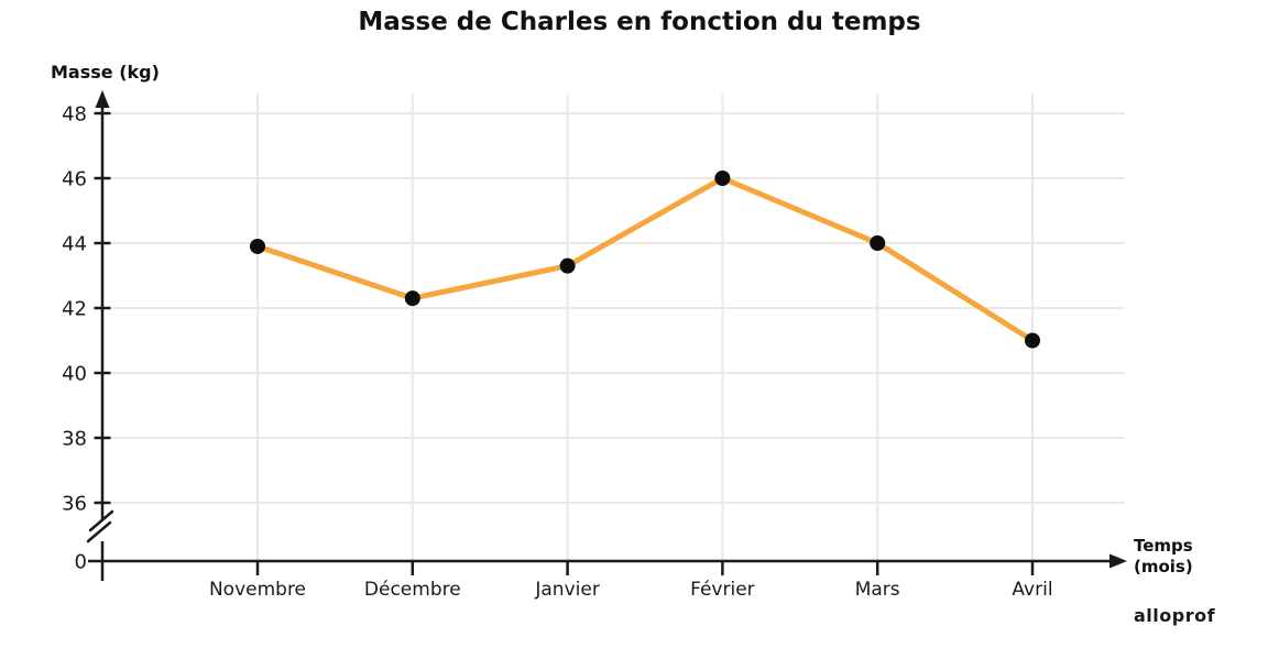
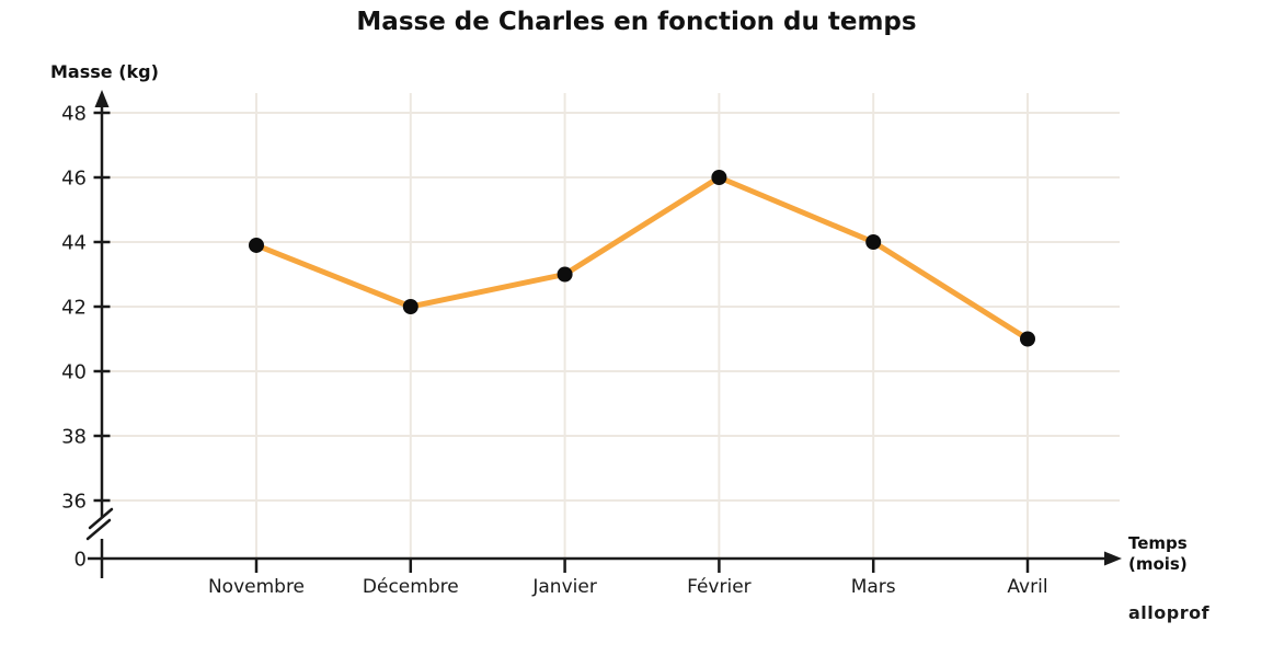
Décembre: 42.3 -> 42.0
Janvier: 43.3 -> 43.0
